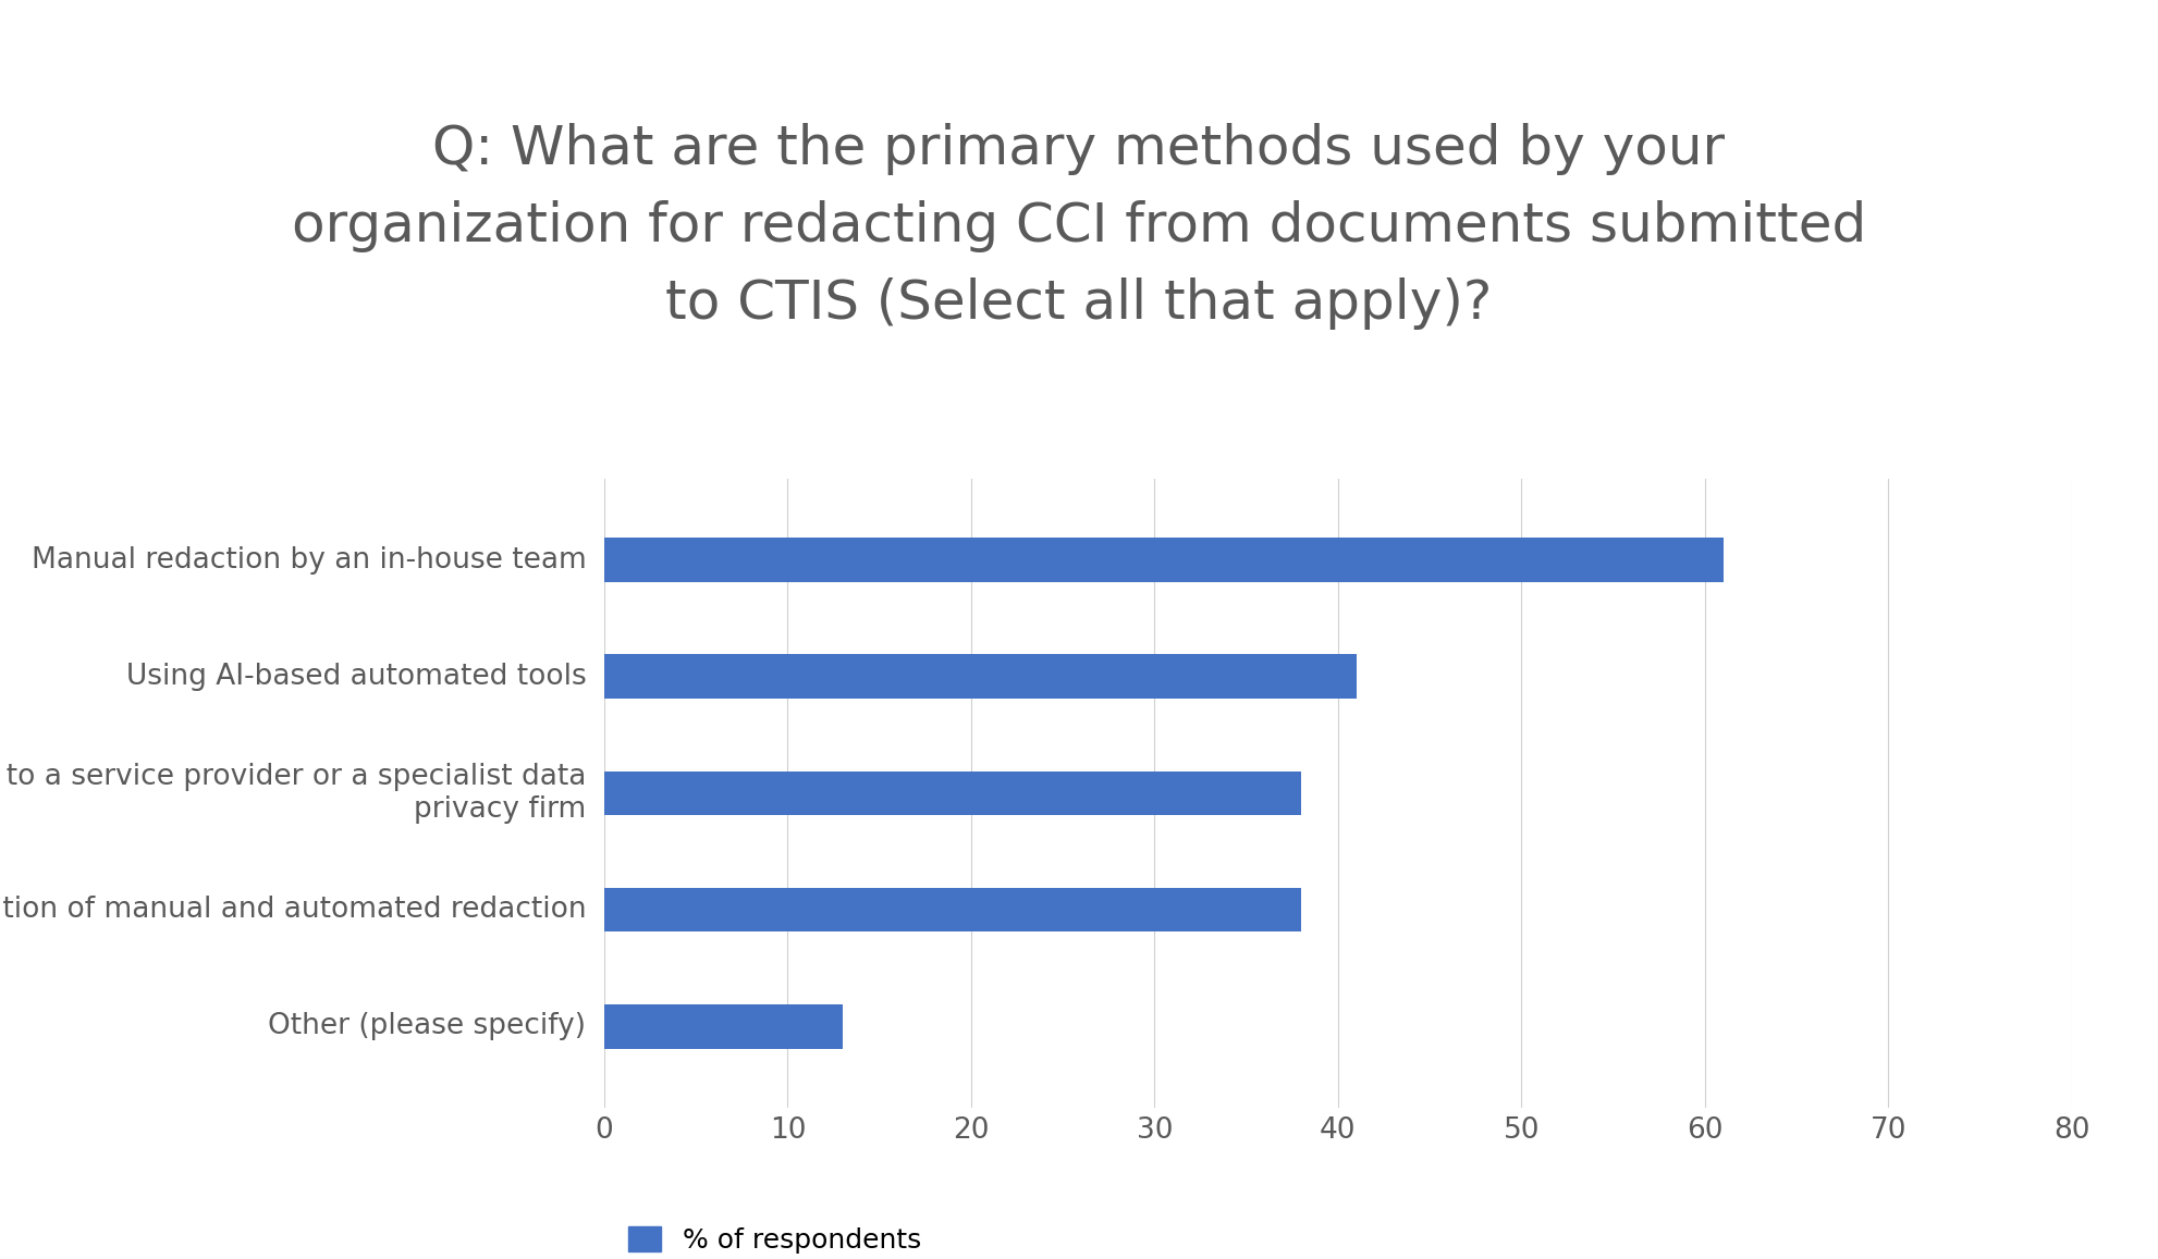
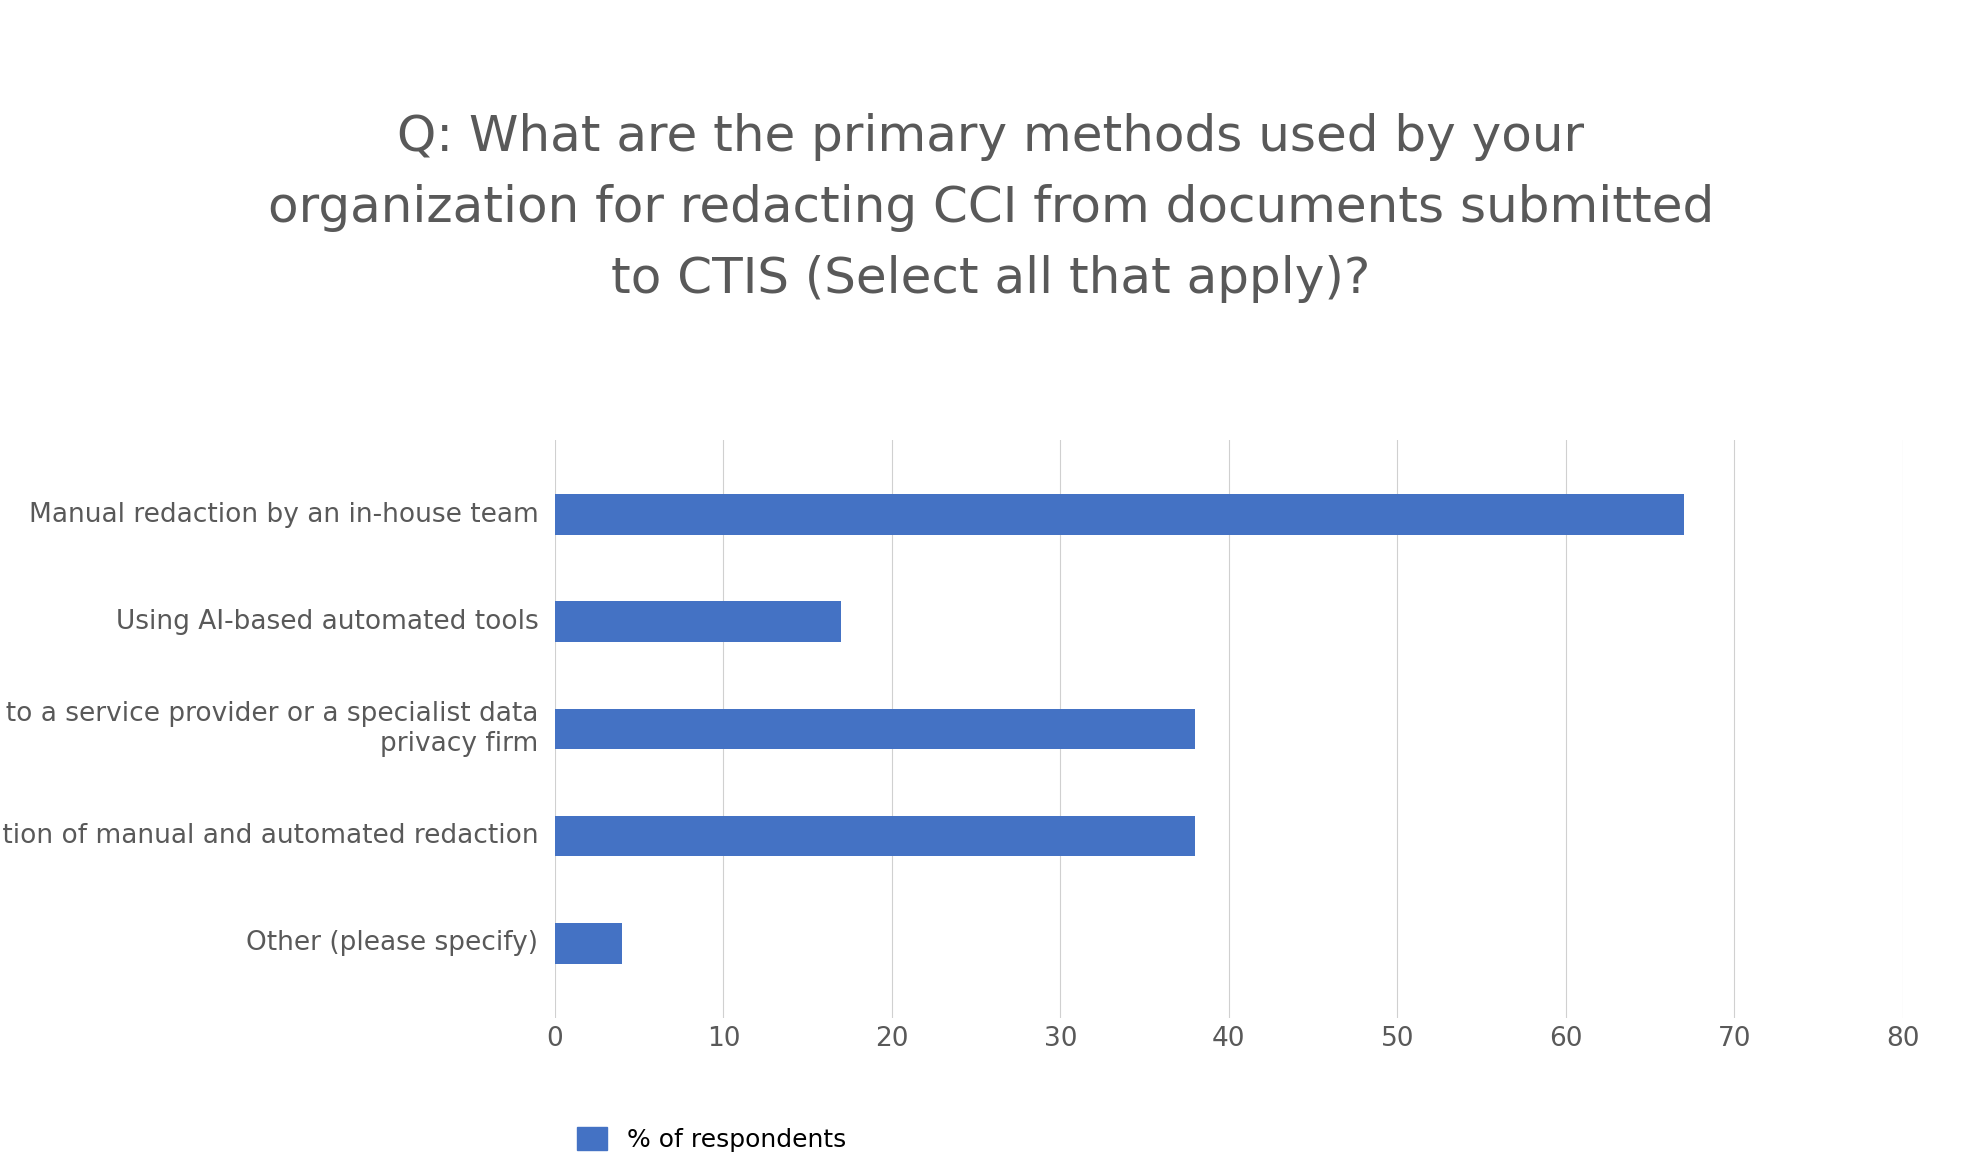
Manual redaction by an in-house team: 61 -> 67
Using AI-based automated tools: 41 -> 17
Other (please specify): 13 -> 4
